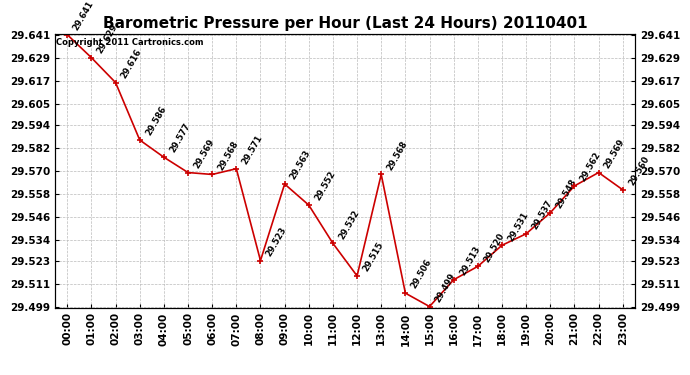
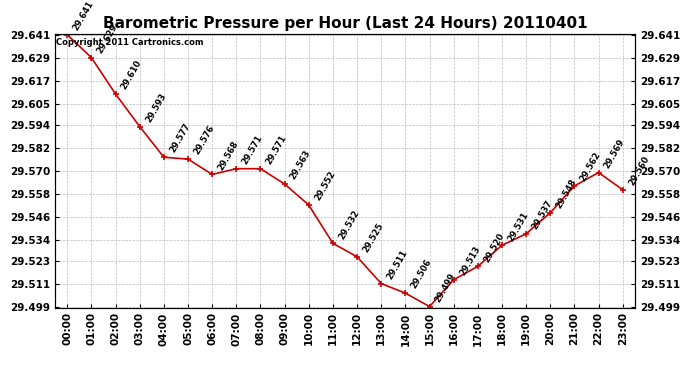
02:00: 29.616 -> 29.610
03:00: 29.586 -> 29.593
05:00: 29.569 -> 29.576
08:00: 29.523 -> 29.571
12:00: 29.515 -> 29.525
13:00: 29.568 -> 29.511
